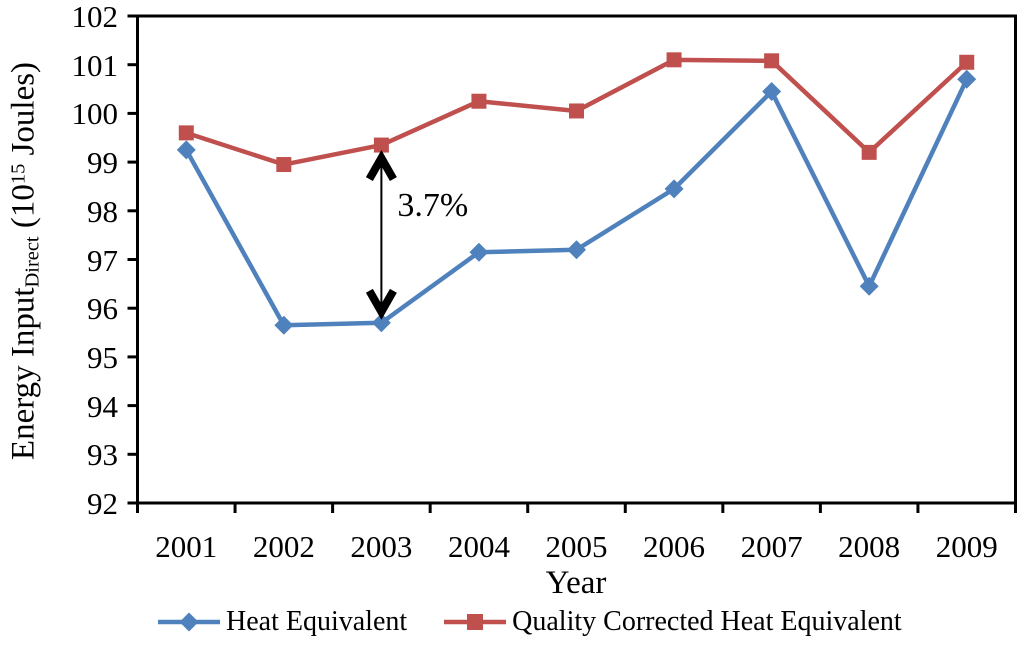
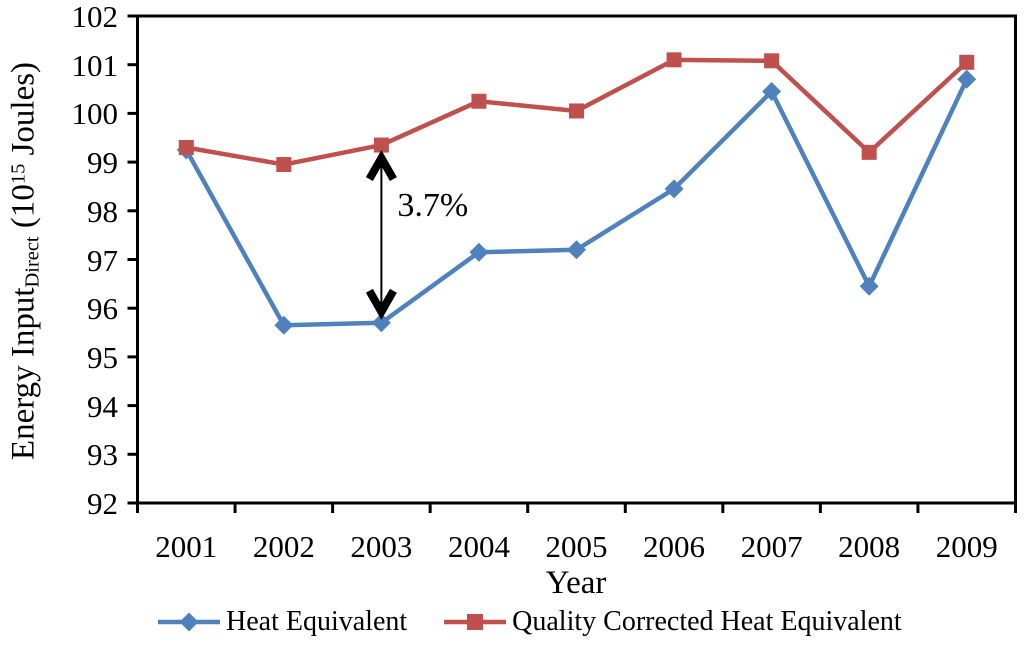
Quality Corrected Heat Equivalent/2001: 99.6 -> 99.3
